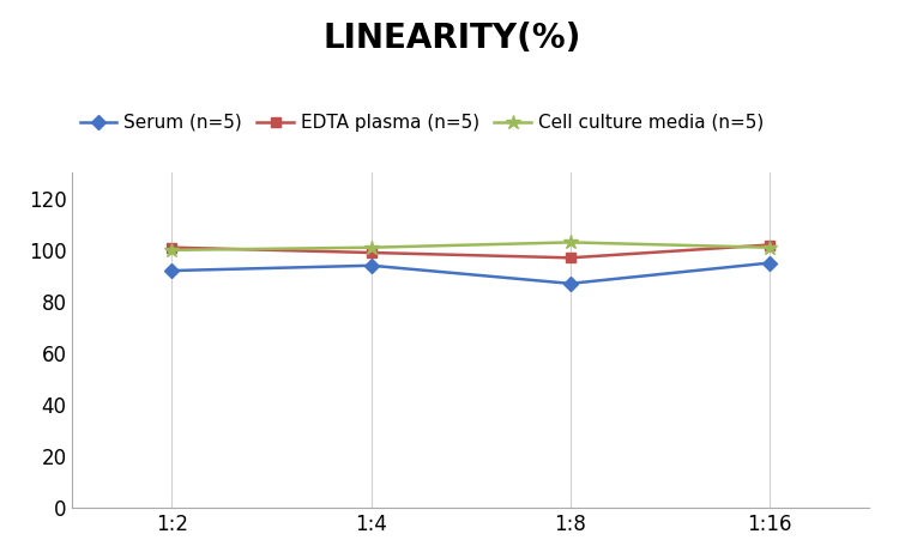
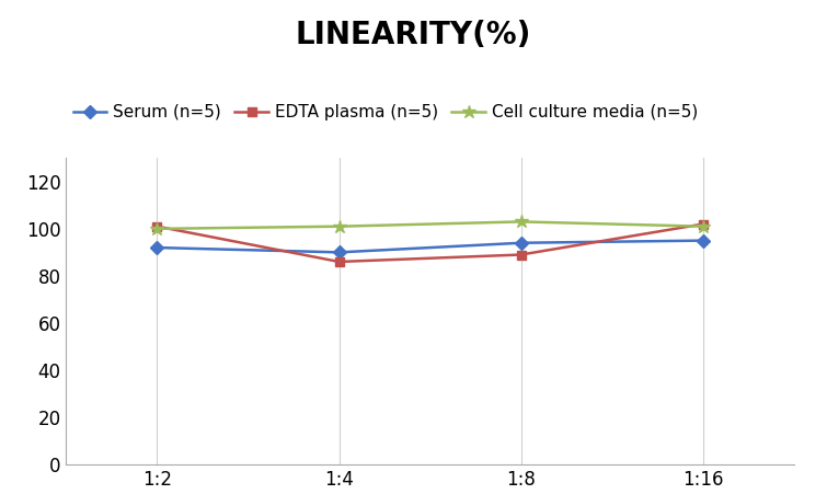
Serum (n=5)/1:4: 94 -> 90
EDTA plasma (n=5)/1:4: 99 -> 86
Serum (n=5)/1:8: 87 -> 94
EDTA plasma (n=5)/1:8: 97 -> 89
